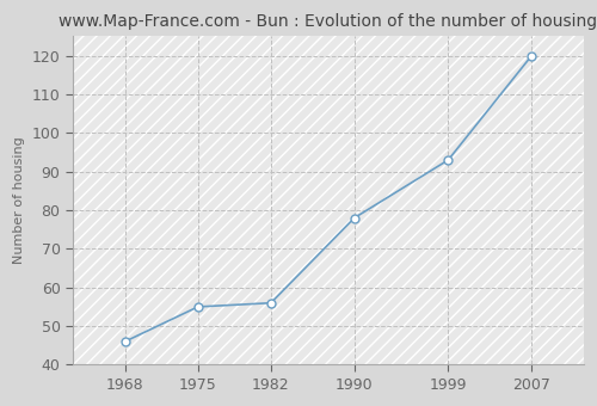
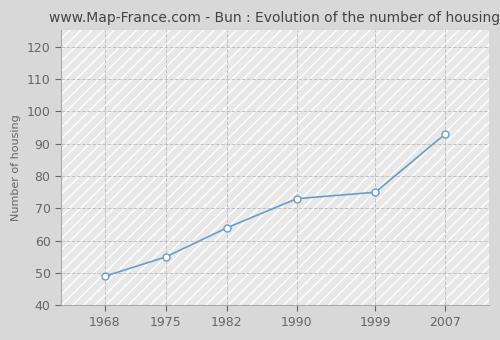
1968: 46 -> 49
1982: 56 -> 64
1990: 78 -> 73
1999: 93 -> 75
2007: 120 -> 93
